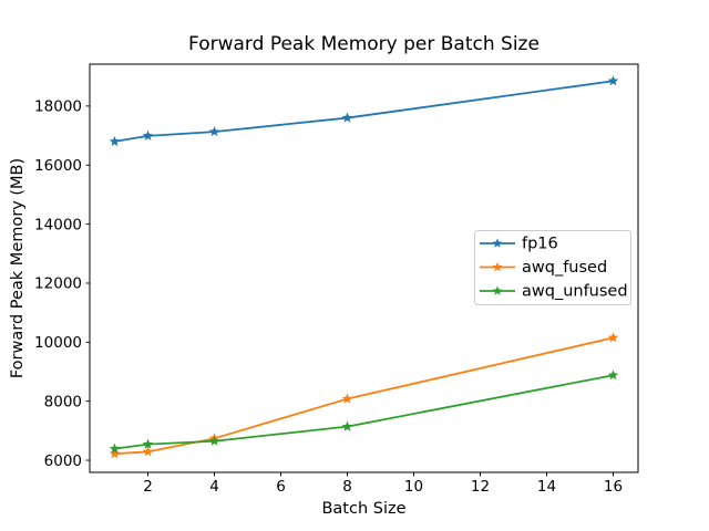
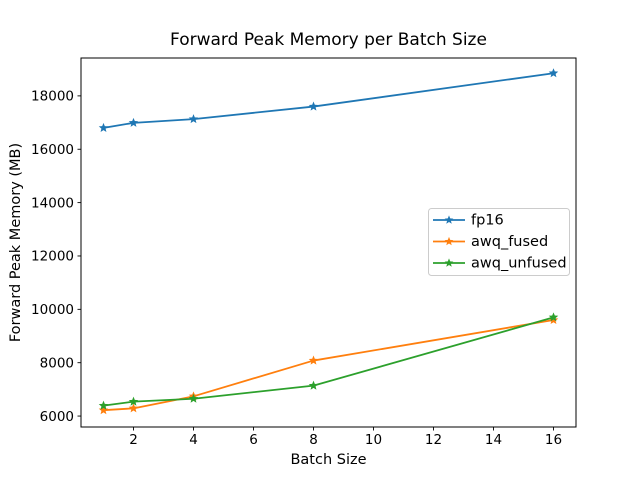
awq_fused/16: 10200 -> 9600
awq_unfused/16: 8900 -> 9700
